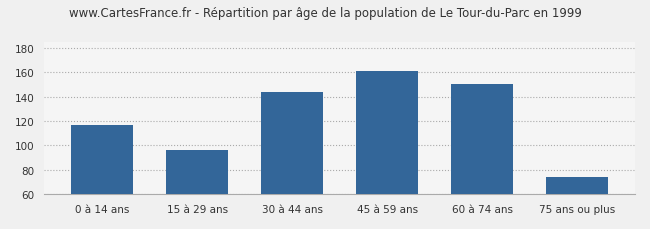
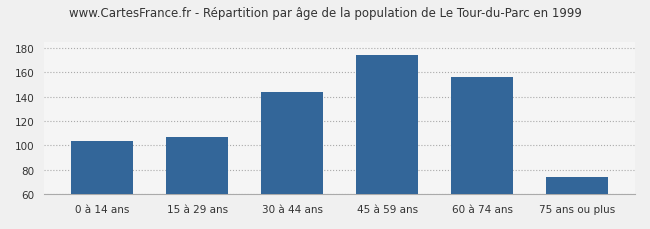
0 à 14 ans: 117 -> 104
15 à 29 ans: 96 -> 107
45 à 59 ans: 161 -> 174
60 à 74 ans: 150 -> 156
